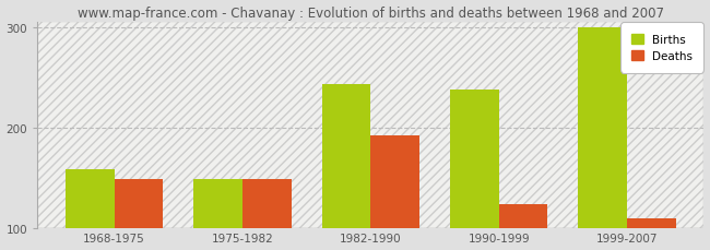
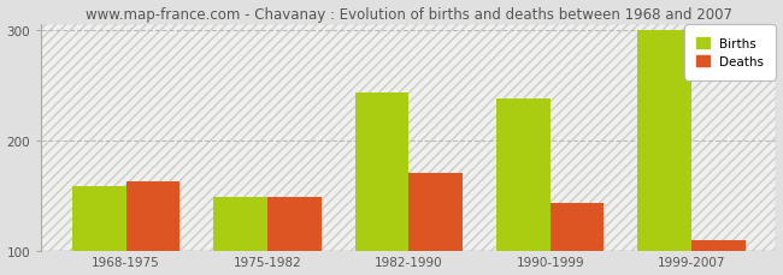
Deaths/1968-1975: 148 -> 163
Deaths/1982-1990: 192 -> 170
Deaths/1990-1999: 124 -> 143
